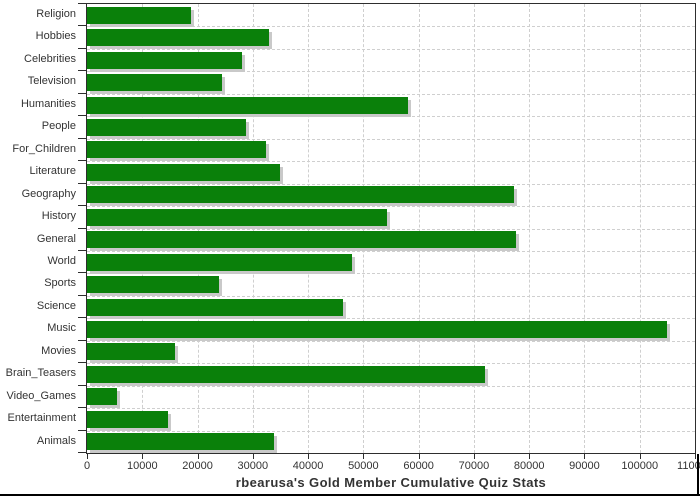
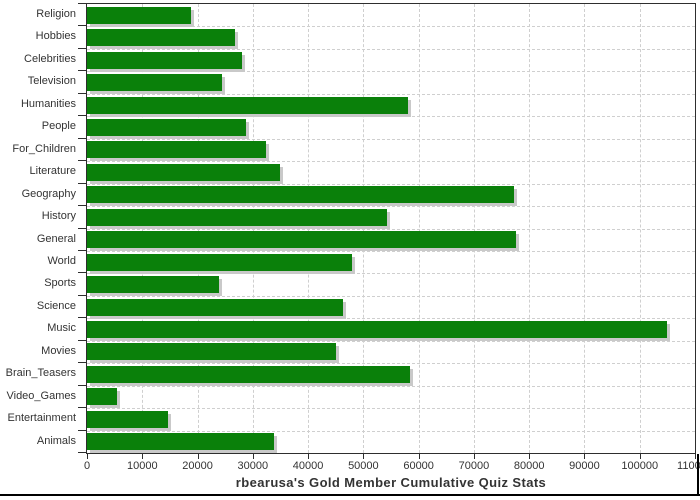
Hobbies: 33000 -> 27000
Movies: 16000 -> 45000
Brain_Teasers: 72000 -> 58000
